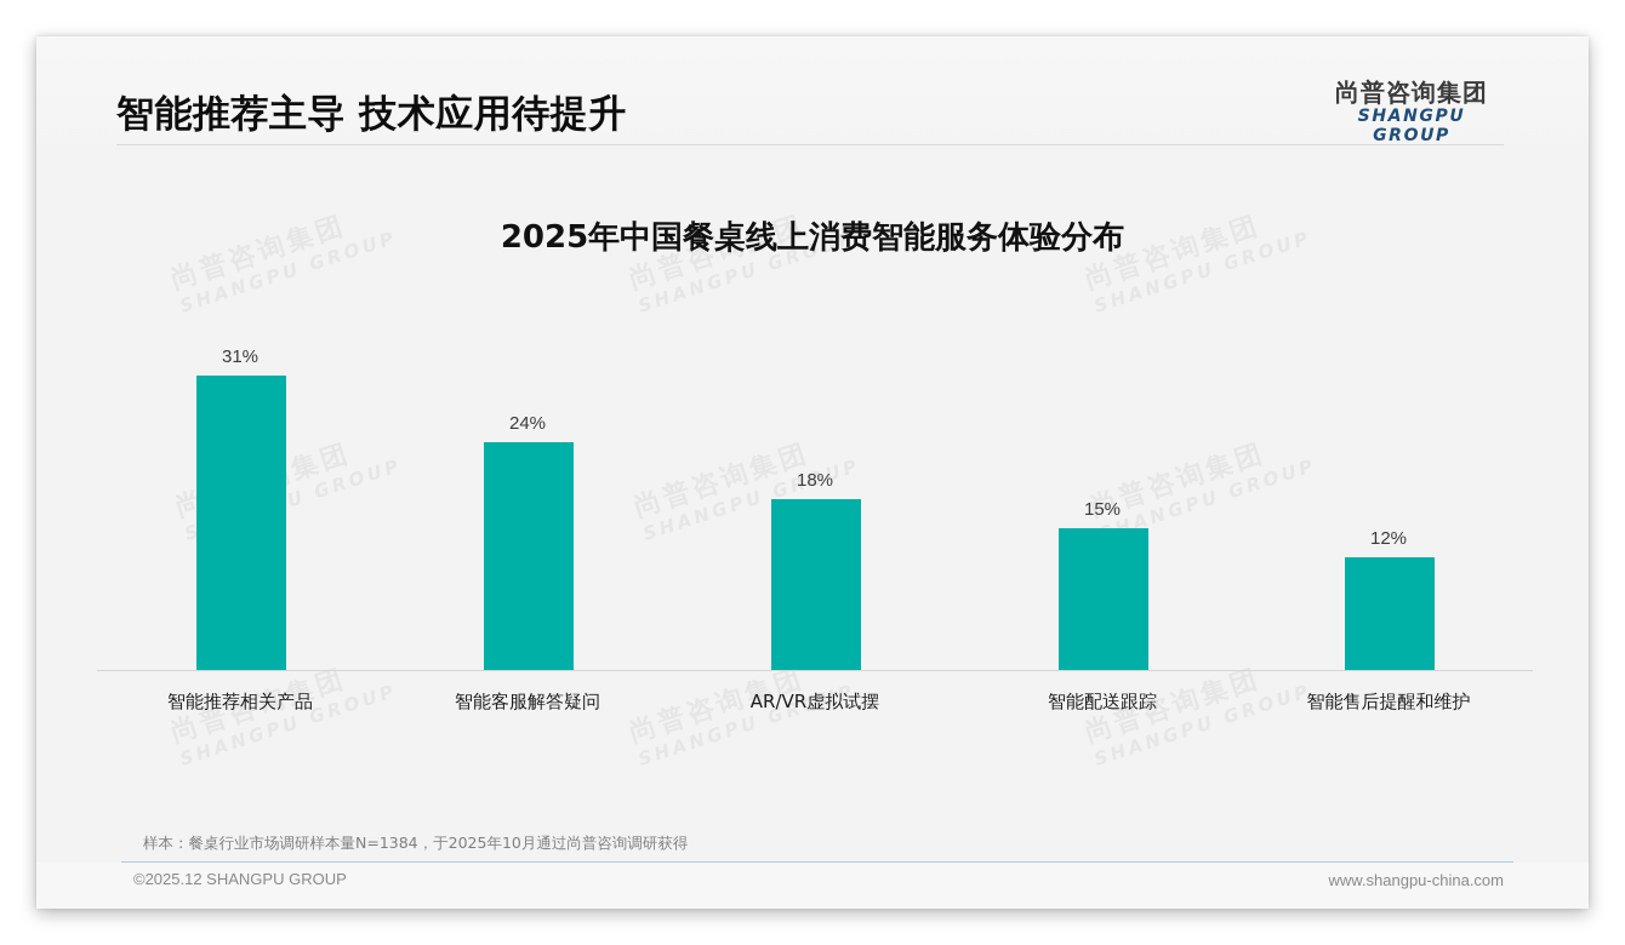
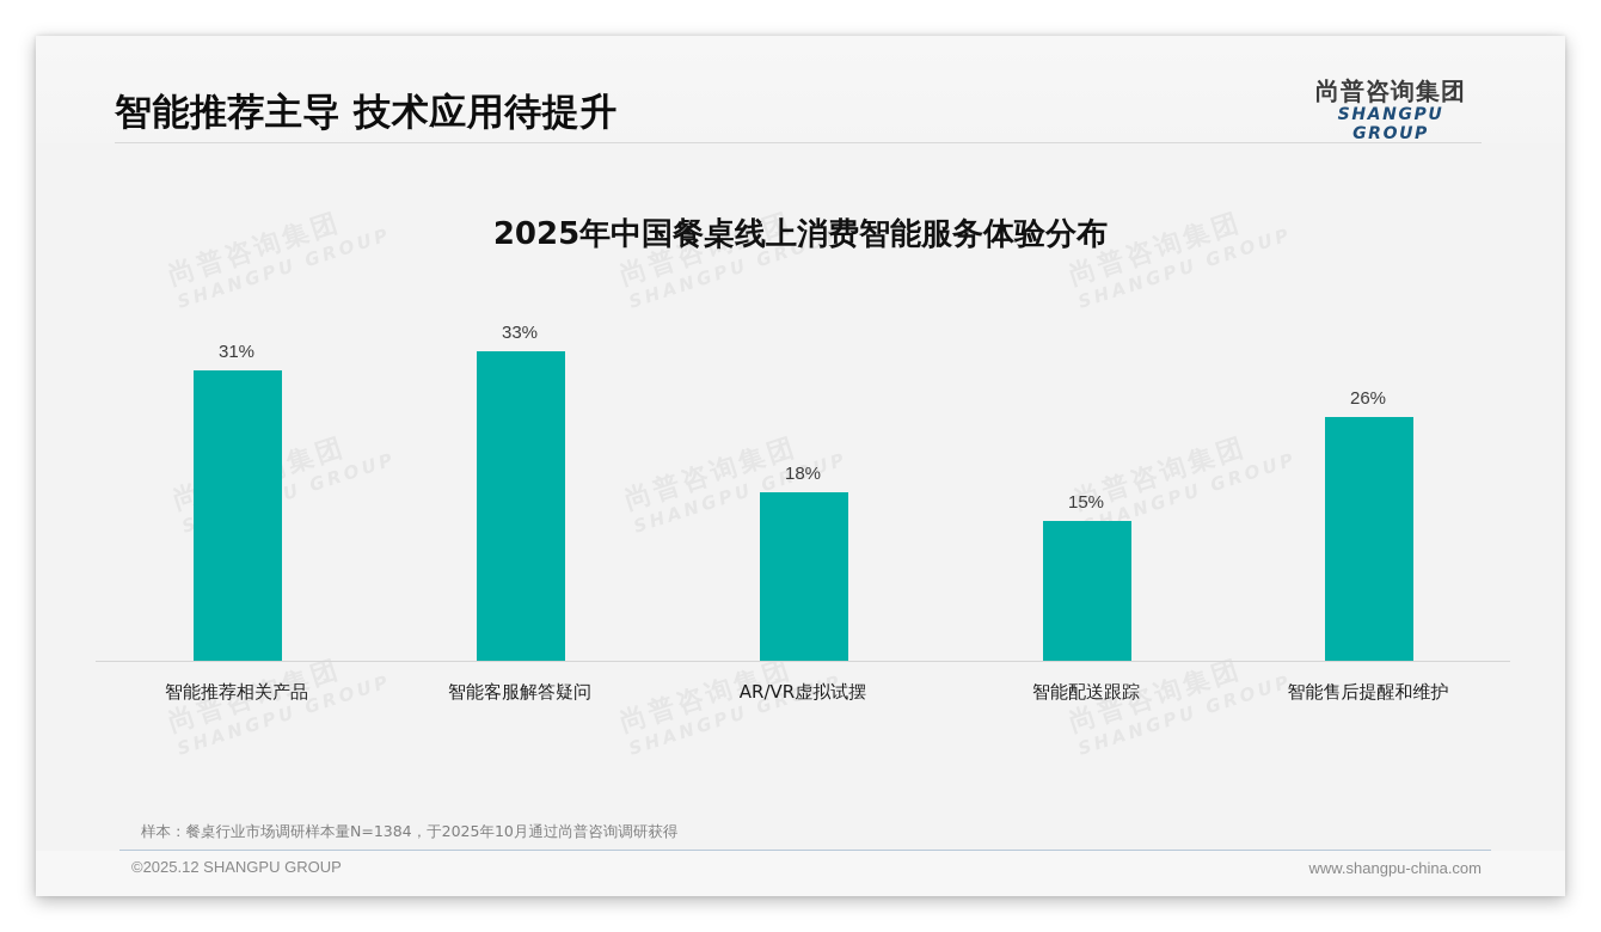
智能客服解答疑问: 24% -> 33%
智能售后提醒和维护: 12% -> 26%
